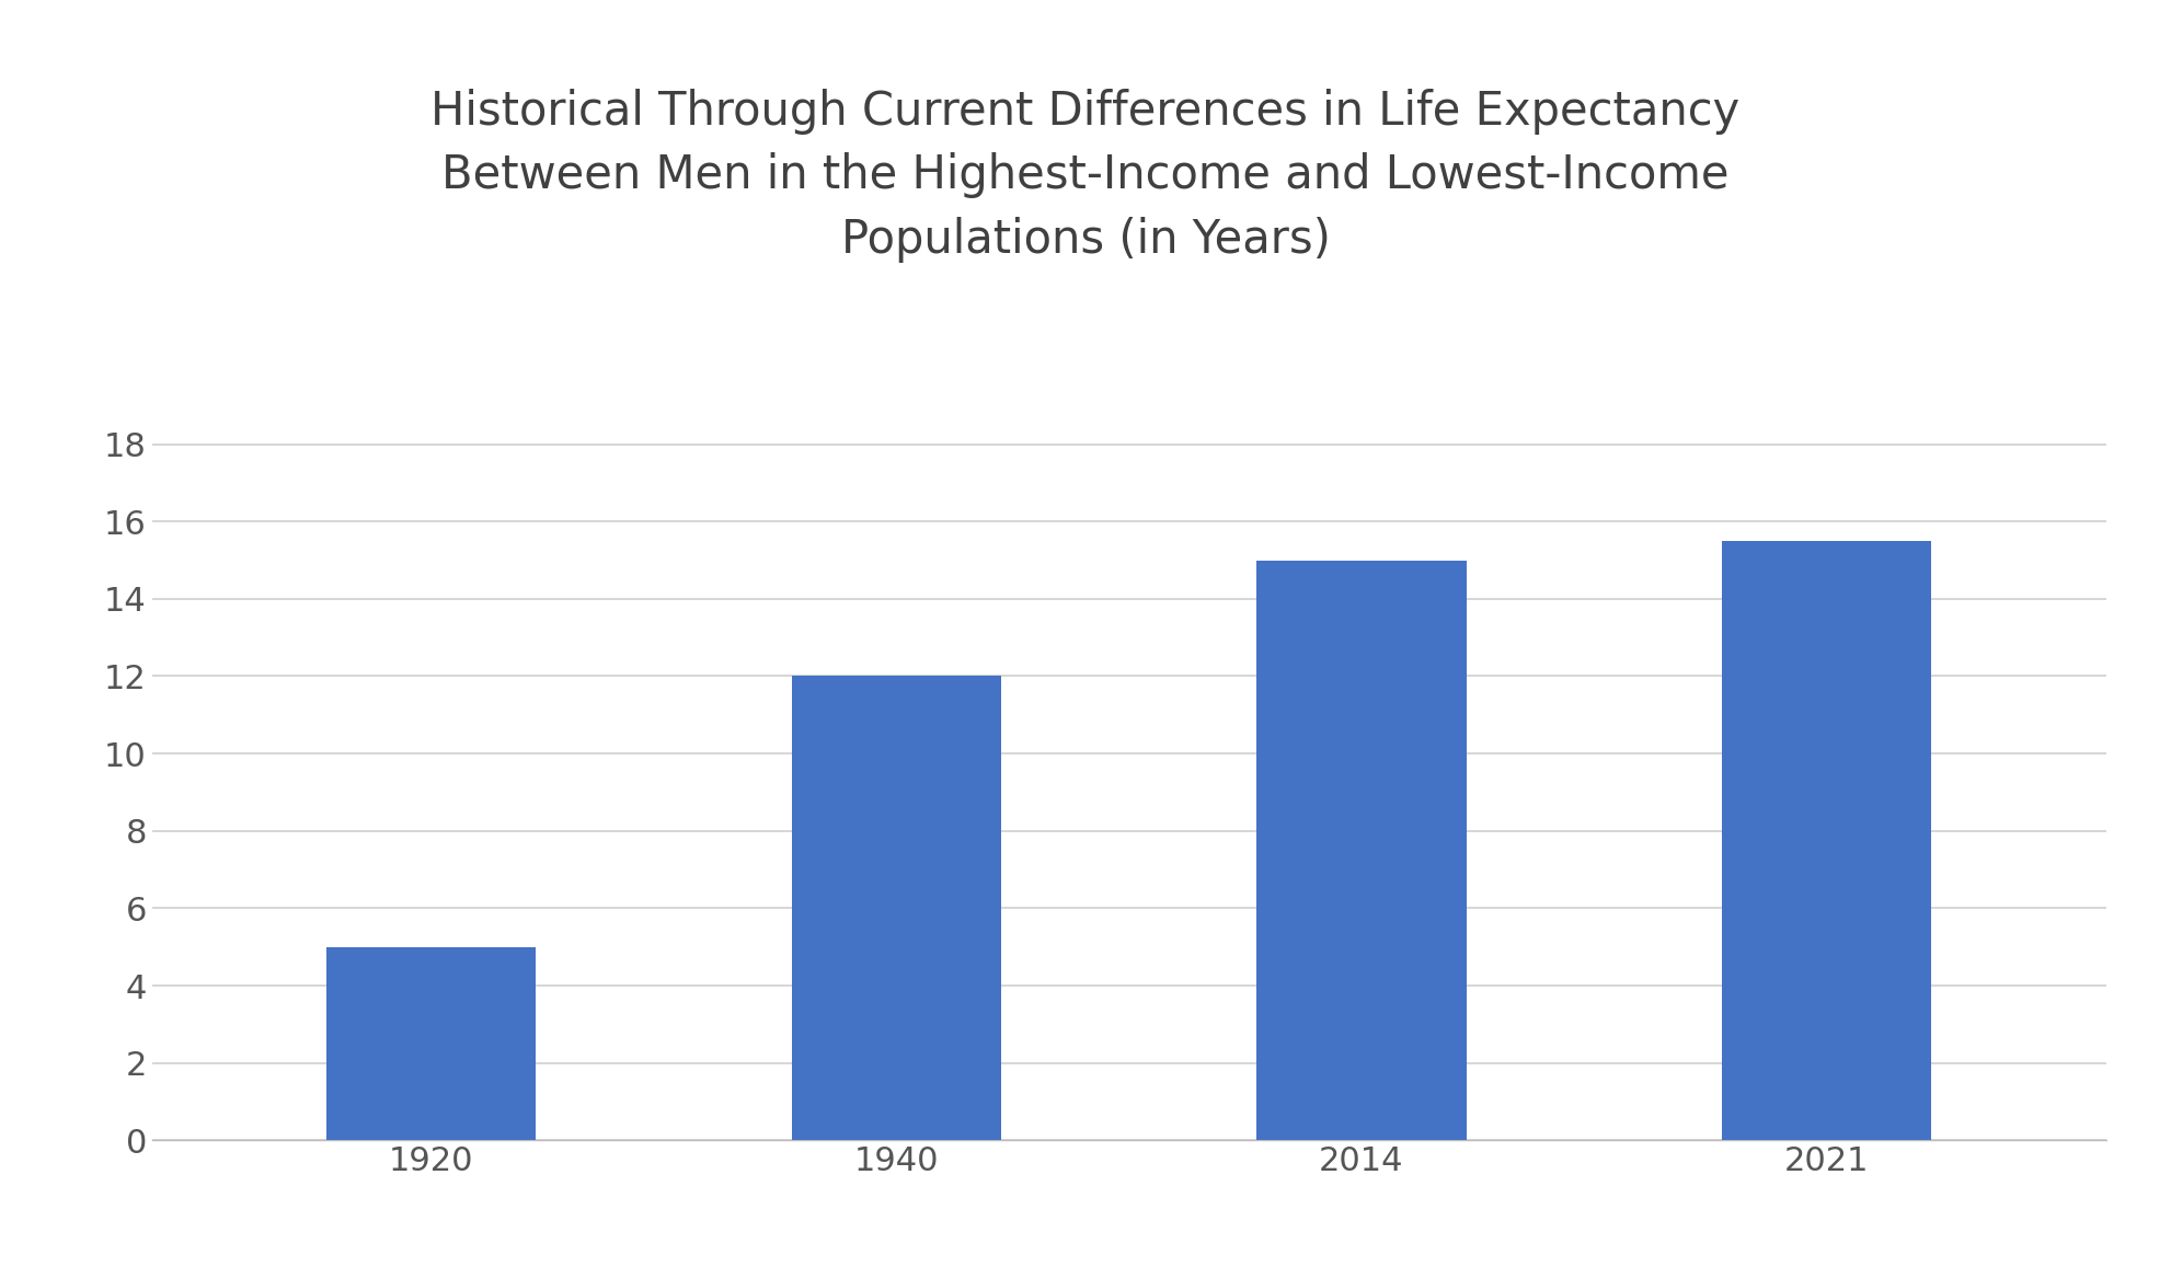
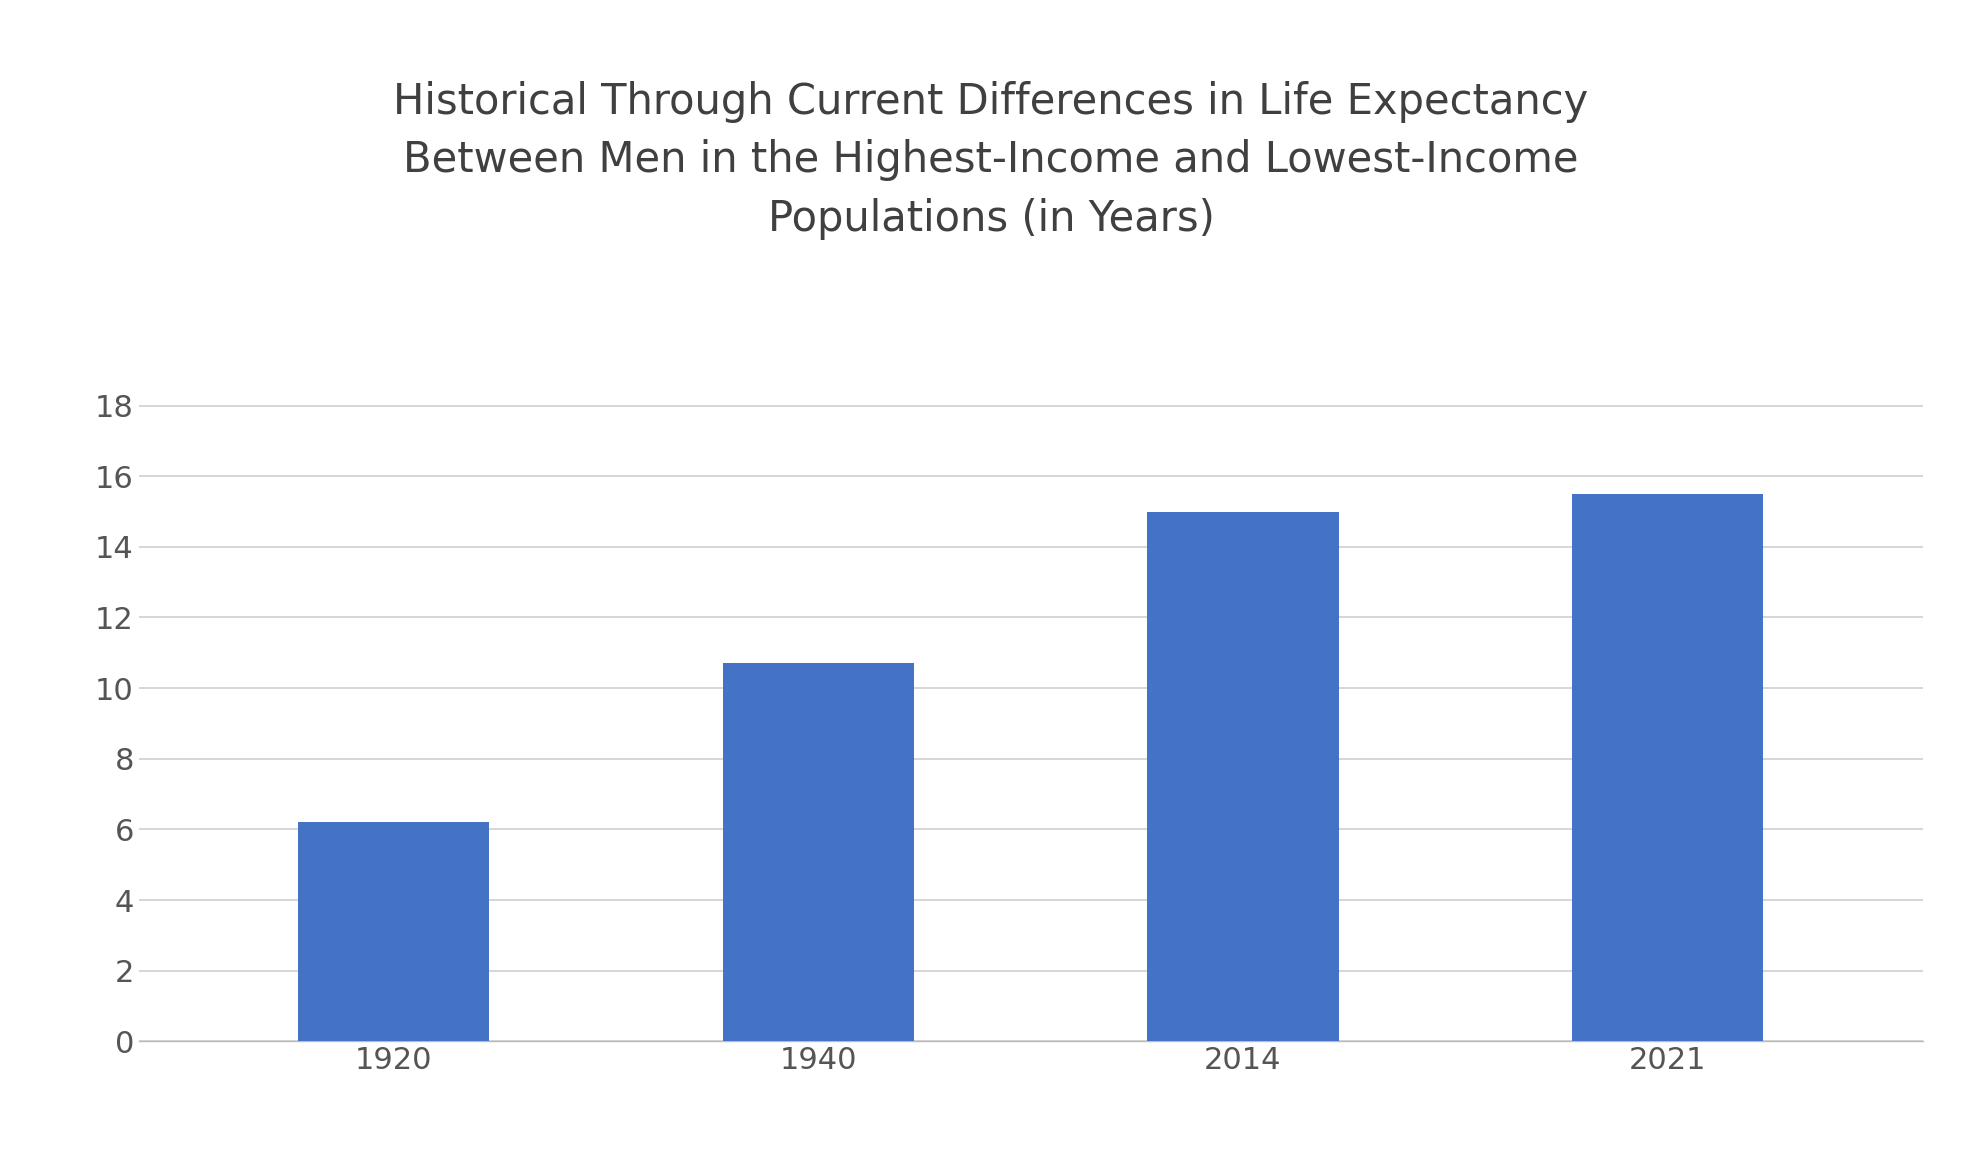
1920: 5.0 -> 6.2
1940: 12.0 -> 10.7
